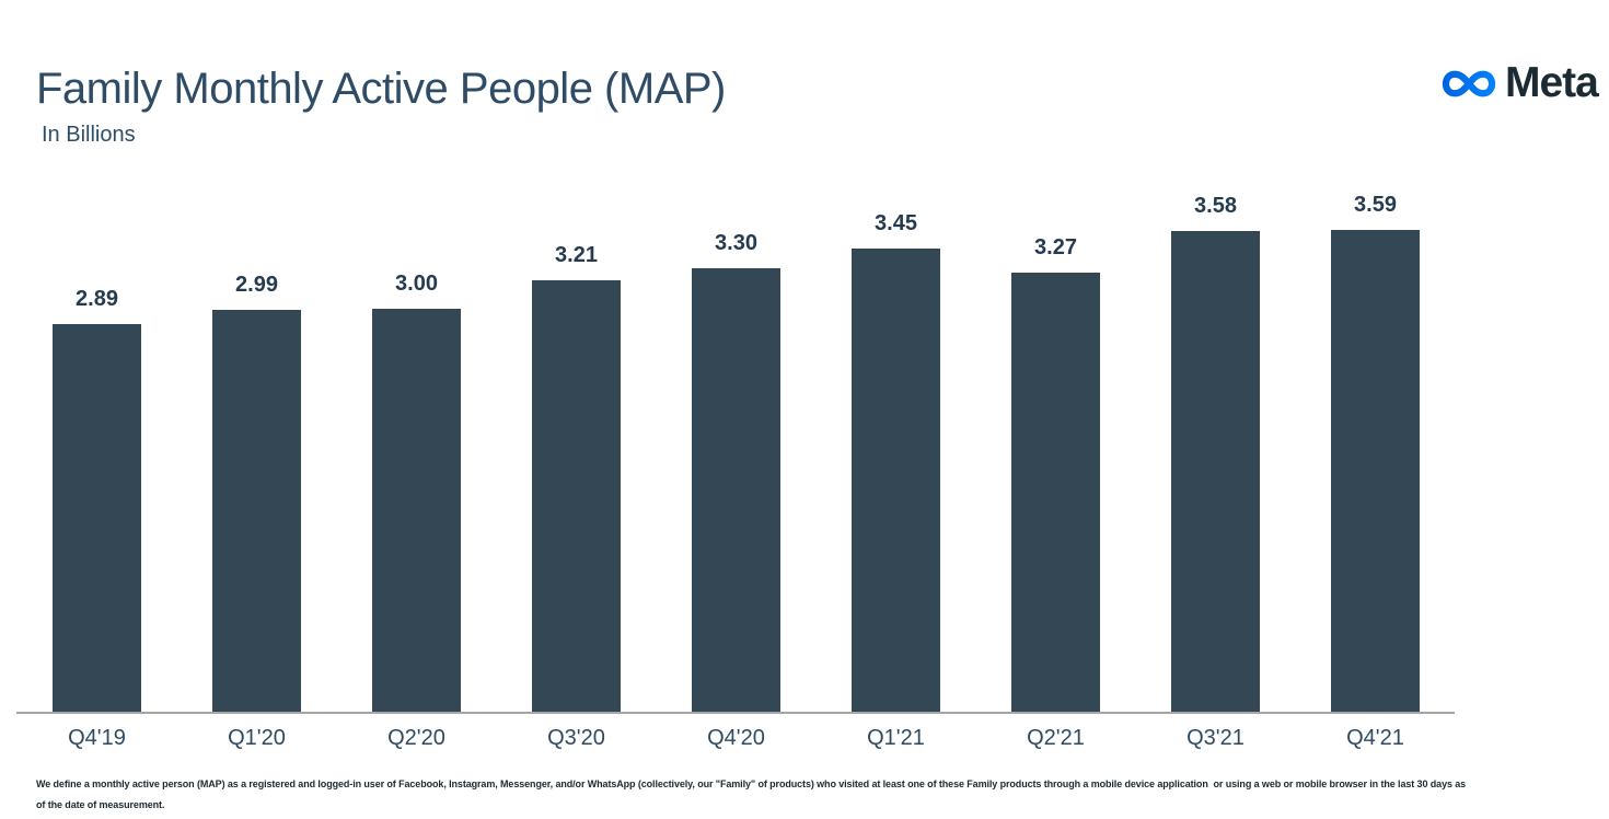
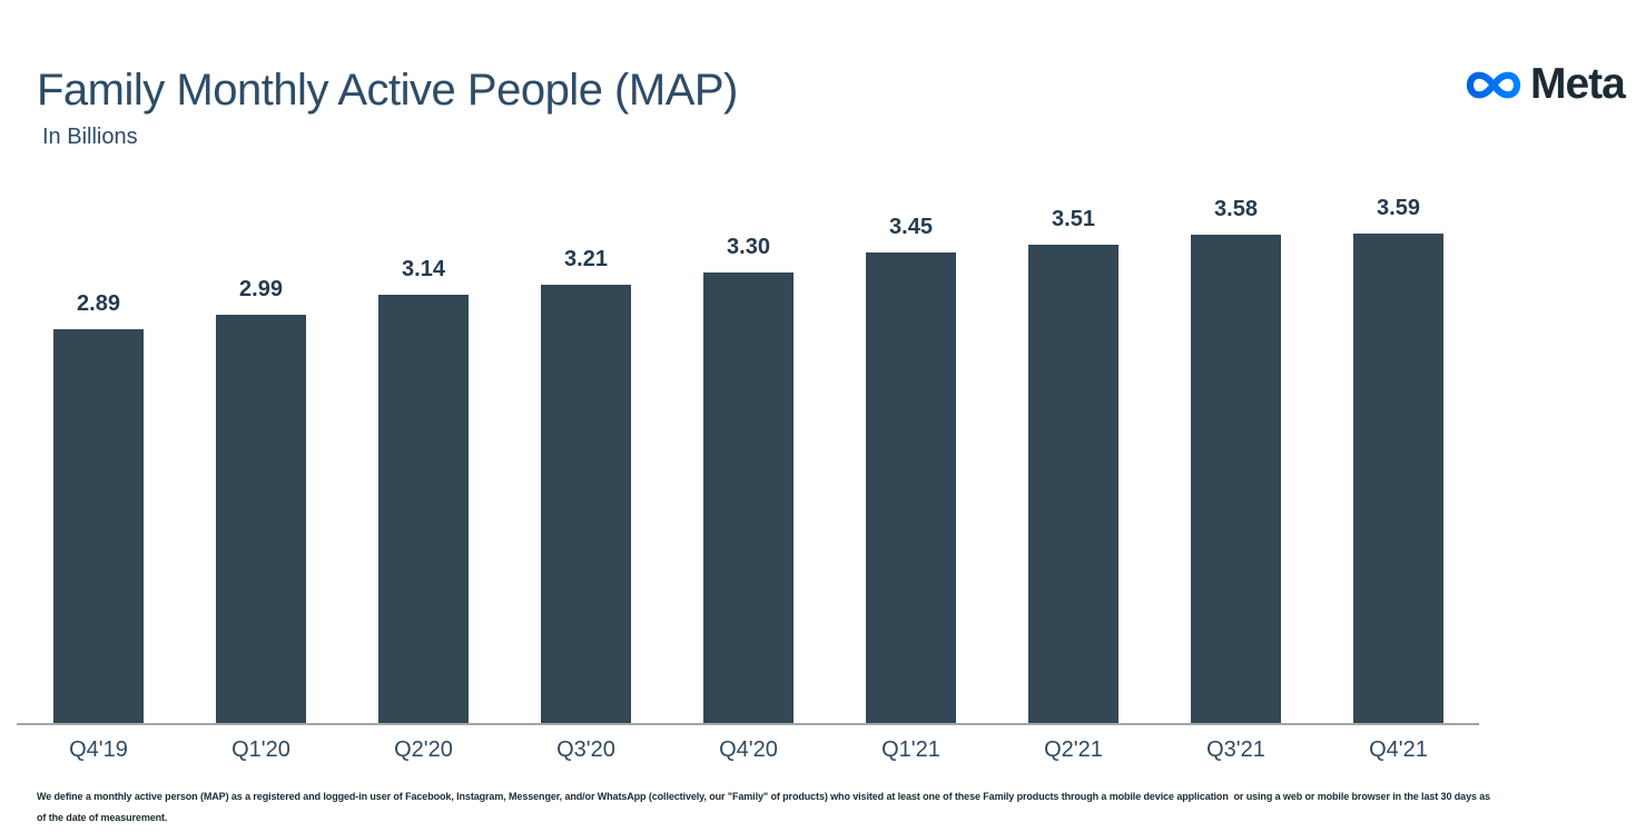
Q2'20: 3.00 -> 3.14
Q2'21: 3.27 -> 3.51
